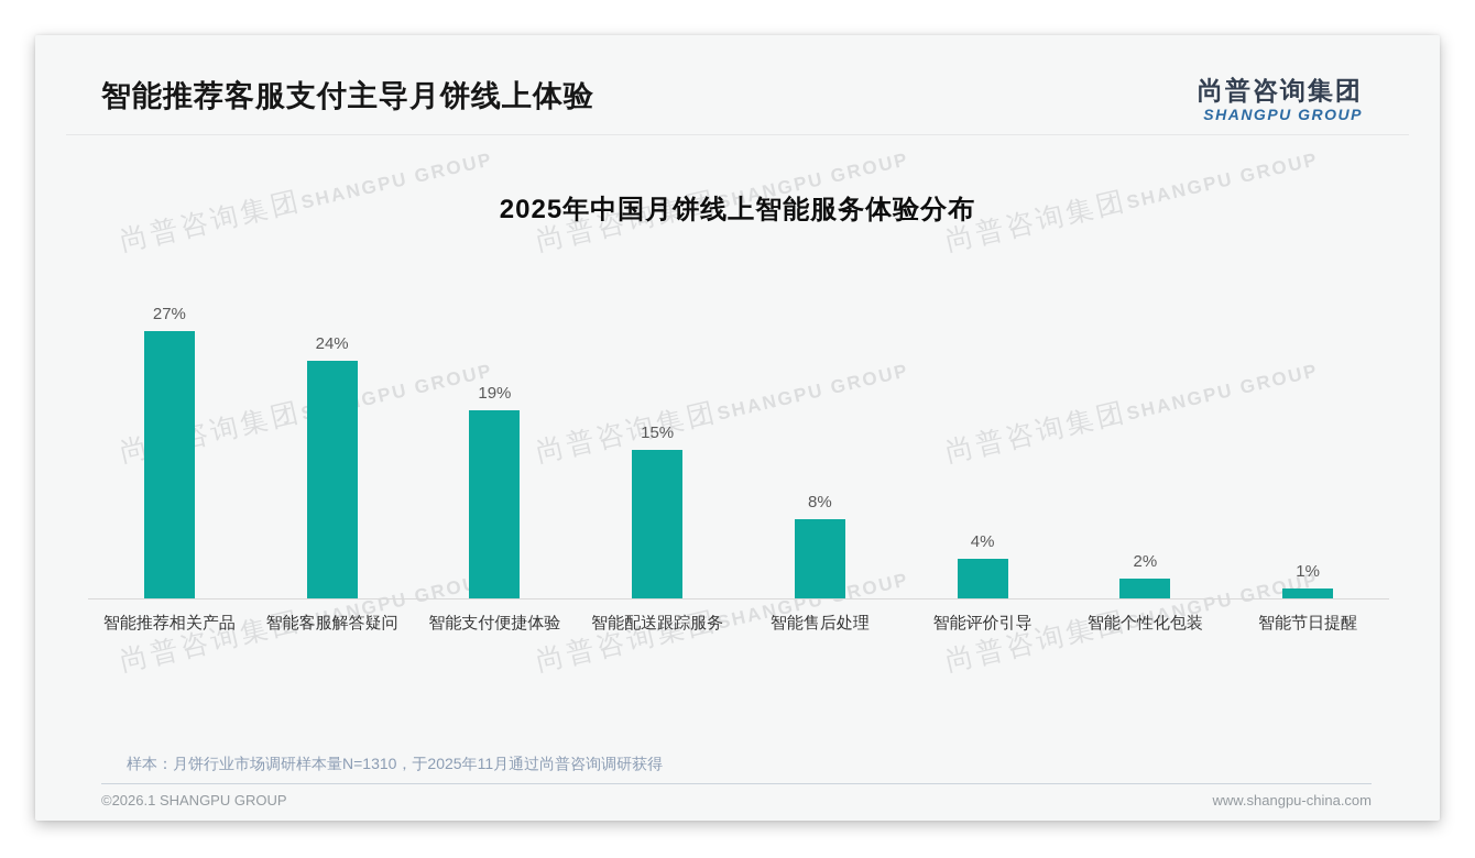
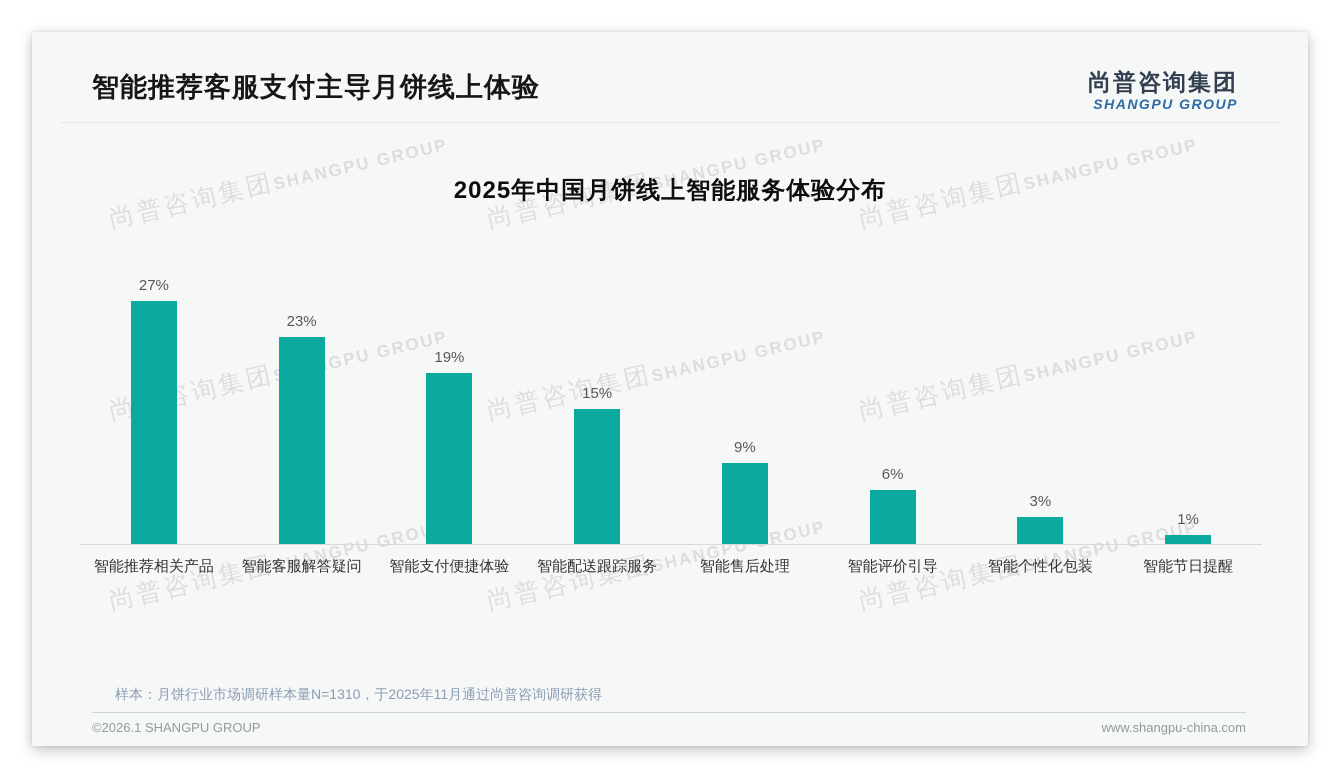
智能客服解答疑问: 24% -> 23%
智能售后处理: 8% -> 9%
智能评价引导: 4% -> 6%
智能个性化包装: 2% -> 3%
